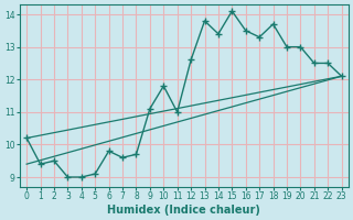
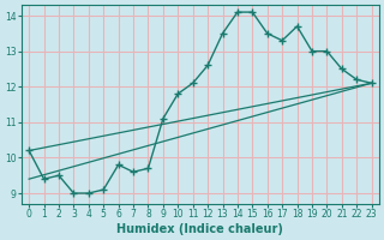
11: 11.0 -> 12.1
13: 13.8 -> 13.5
14: 13.4 -> 14.1
22: 12.5 -> 12.2
